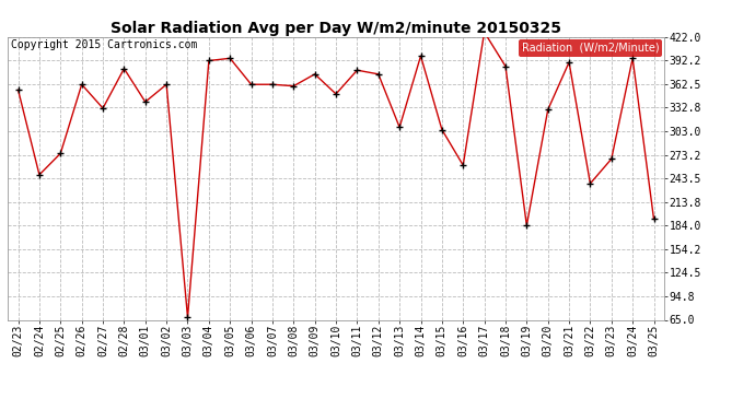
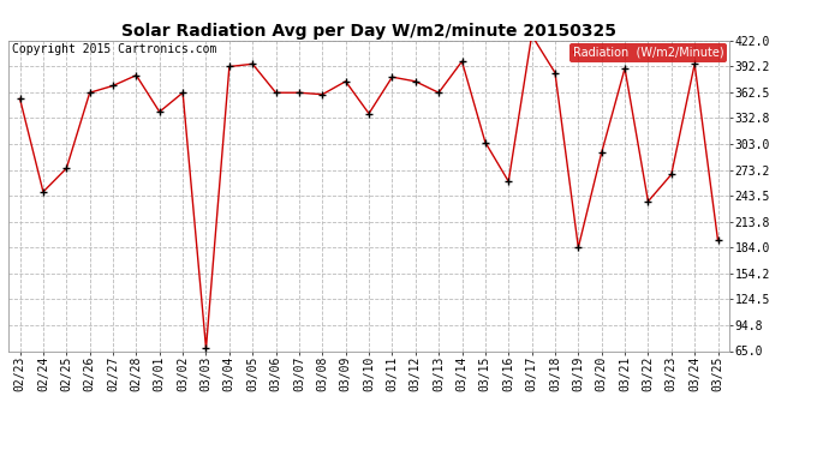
02/27: 332 -> 370
03/10: 350 -> 338
03/13: 308 -> 362
03/20: 330 -> 293
